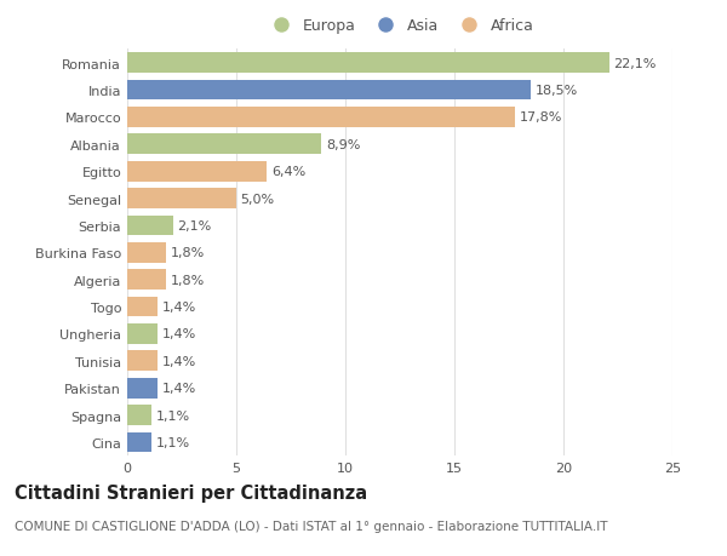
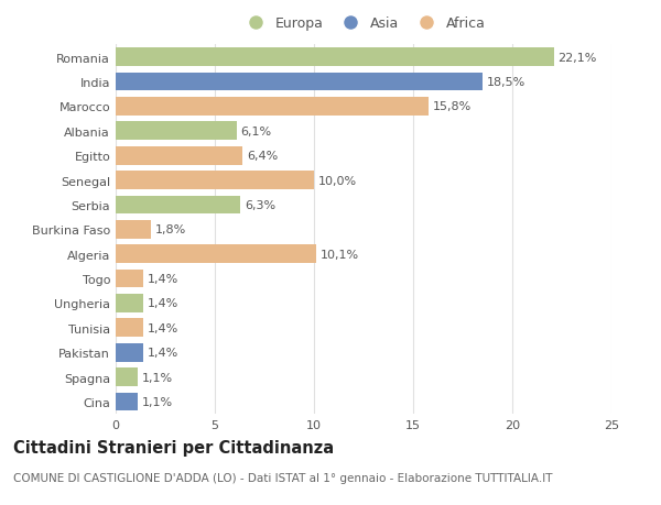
Marocco: 17,8% -> 15,8%
Albania: 8,9% -> 6,1%
Senegal: 5,0% -> 10,0%
Serbia: 2,1% -> 6,3%
Algeria: 1,8% -> 10,1%
